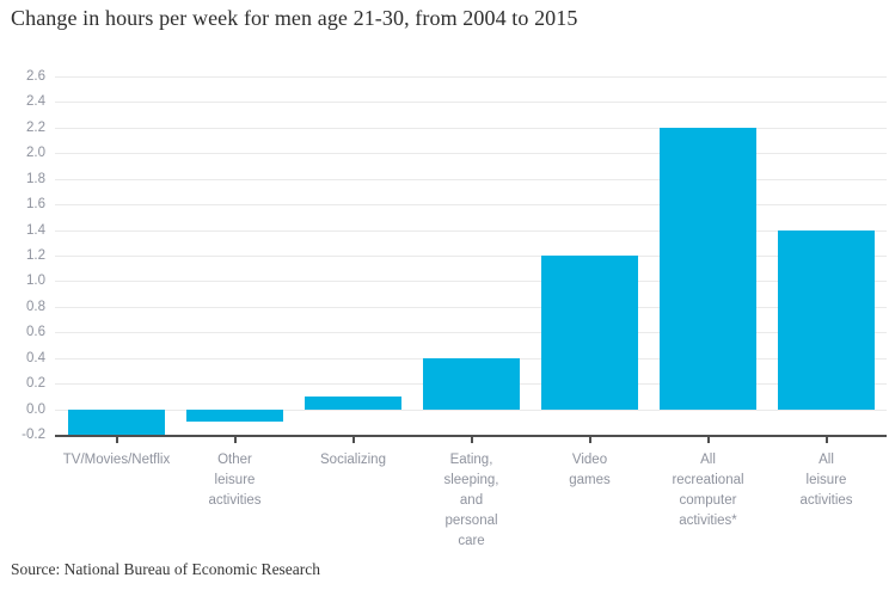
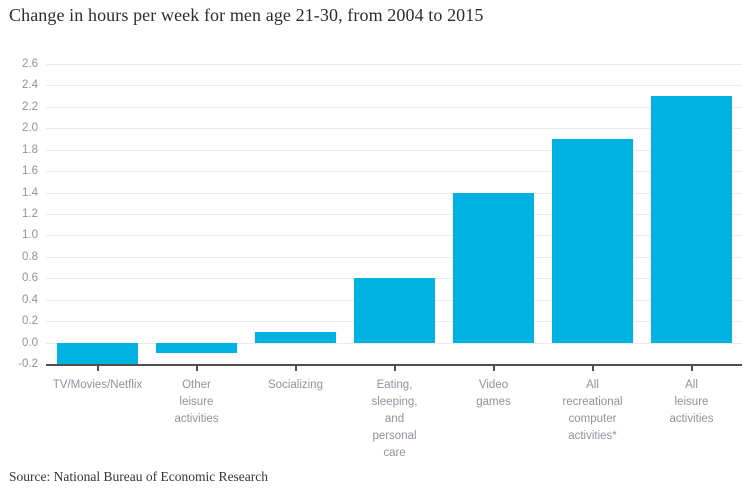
Eating, sleeping, and personal care: 0.4 -> 0.6
Video games: 1.2 -> 1.4
All recreational computer activities*: 2.2 -> 1.9
All leisure activities: 1.4 -> 2.3
